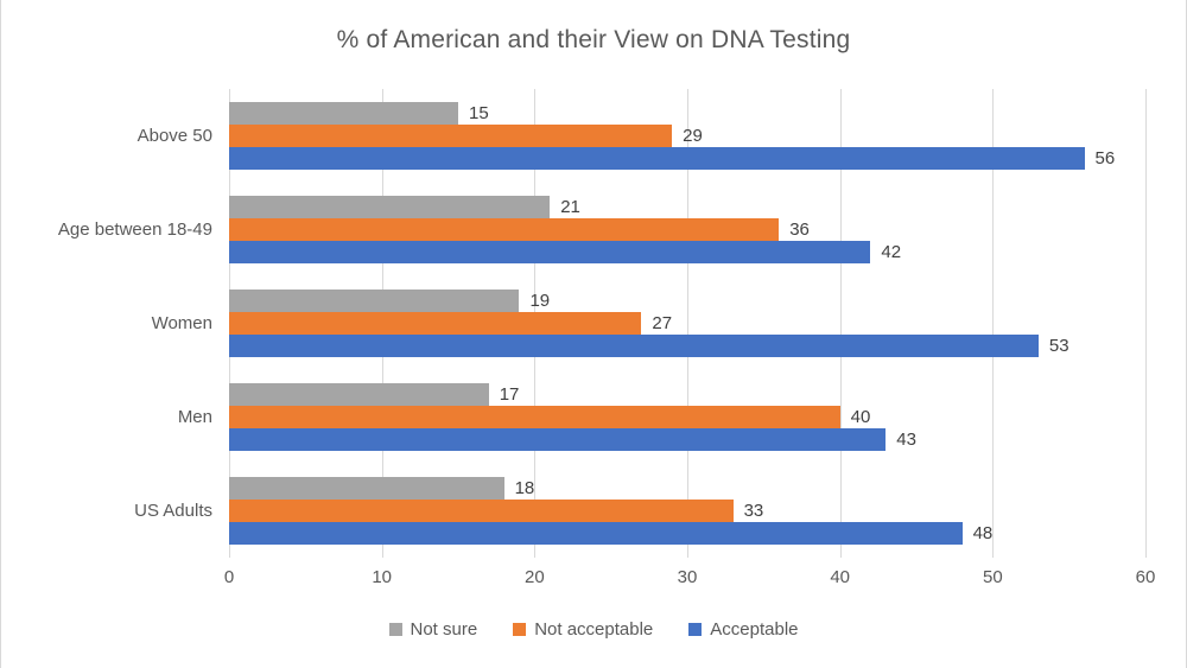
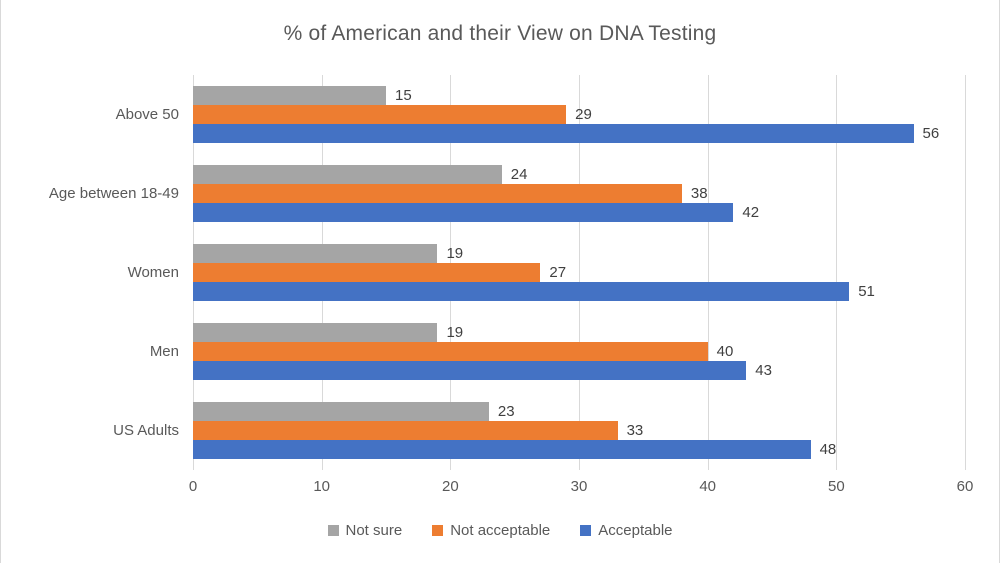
Not sure/Age between 18-49: 21 -> 24
Not acceptable/Age between 18-49: 36 -> 38
Acceptable/Women: 53 -> 51
Not sure/Men: 17 -> 19
Not sure/US Adults: 18 -> 23
